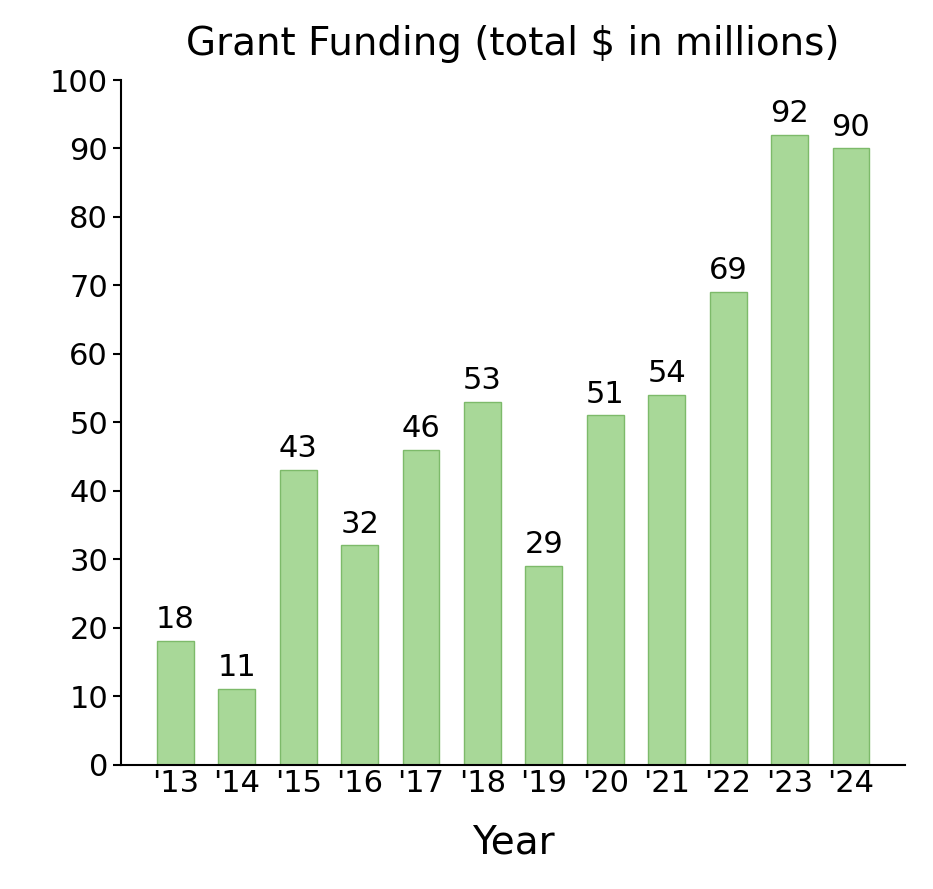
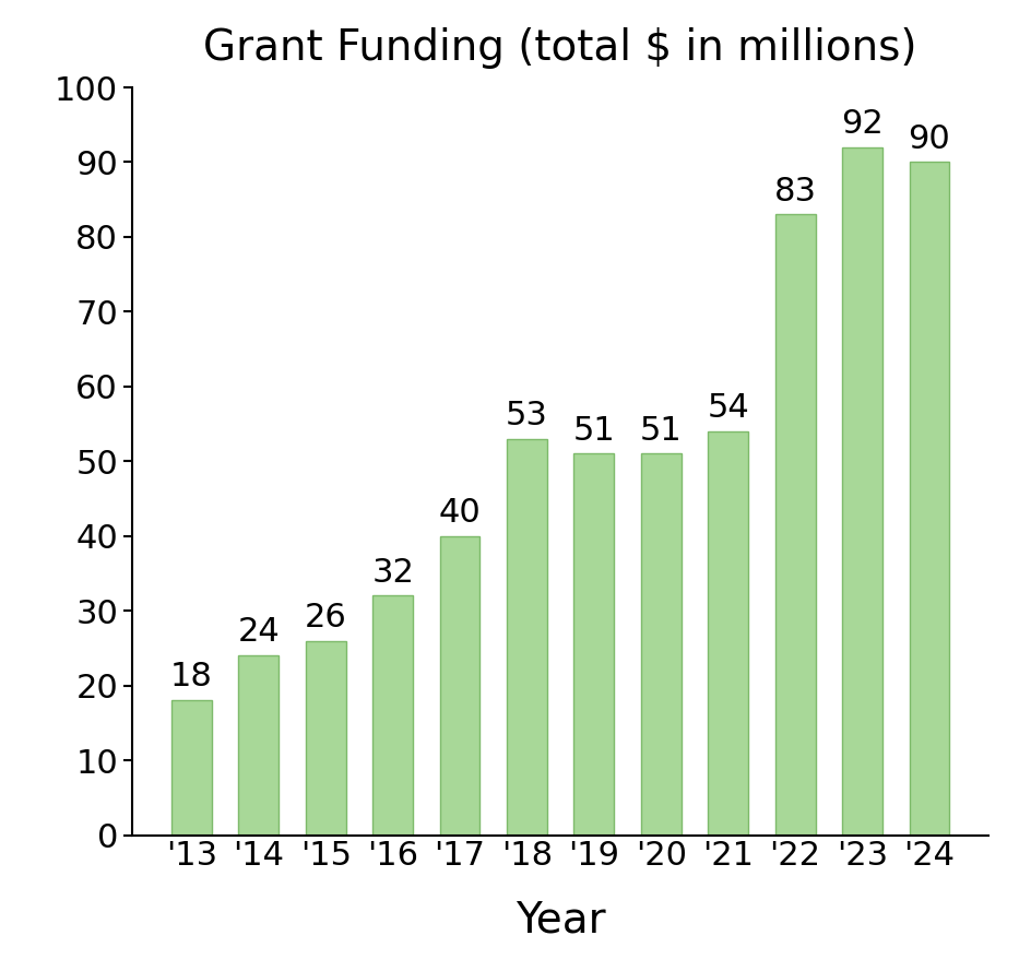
'14: 11 -> 24
'15: 43 -> 26
'17: 46 -> 40
'19: 29 -> 51
'22: 69 -> 83
